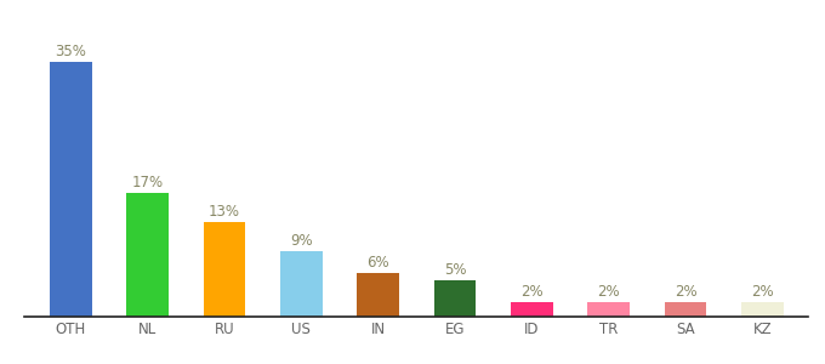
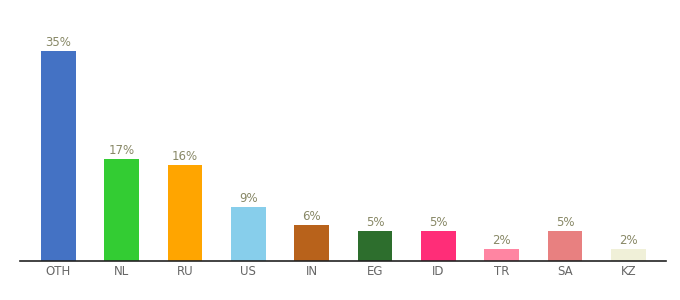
RU: 13% -> 16%
ID: 2% -> 5%
SA: 2% -> 5%
